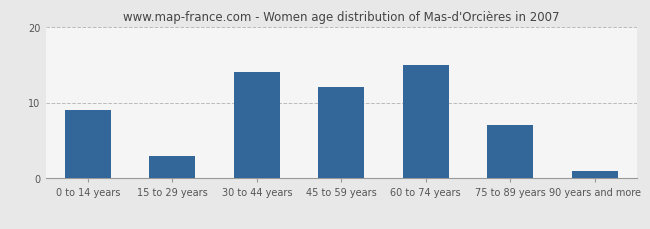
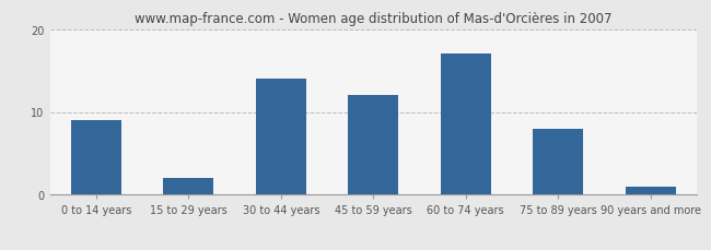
15 to 29 years: 3 -> 2
60 to 74 years: 15 -> 17
75 to 89 years: 7 -> 8
